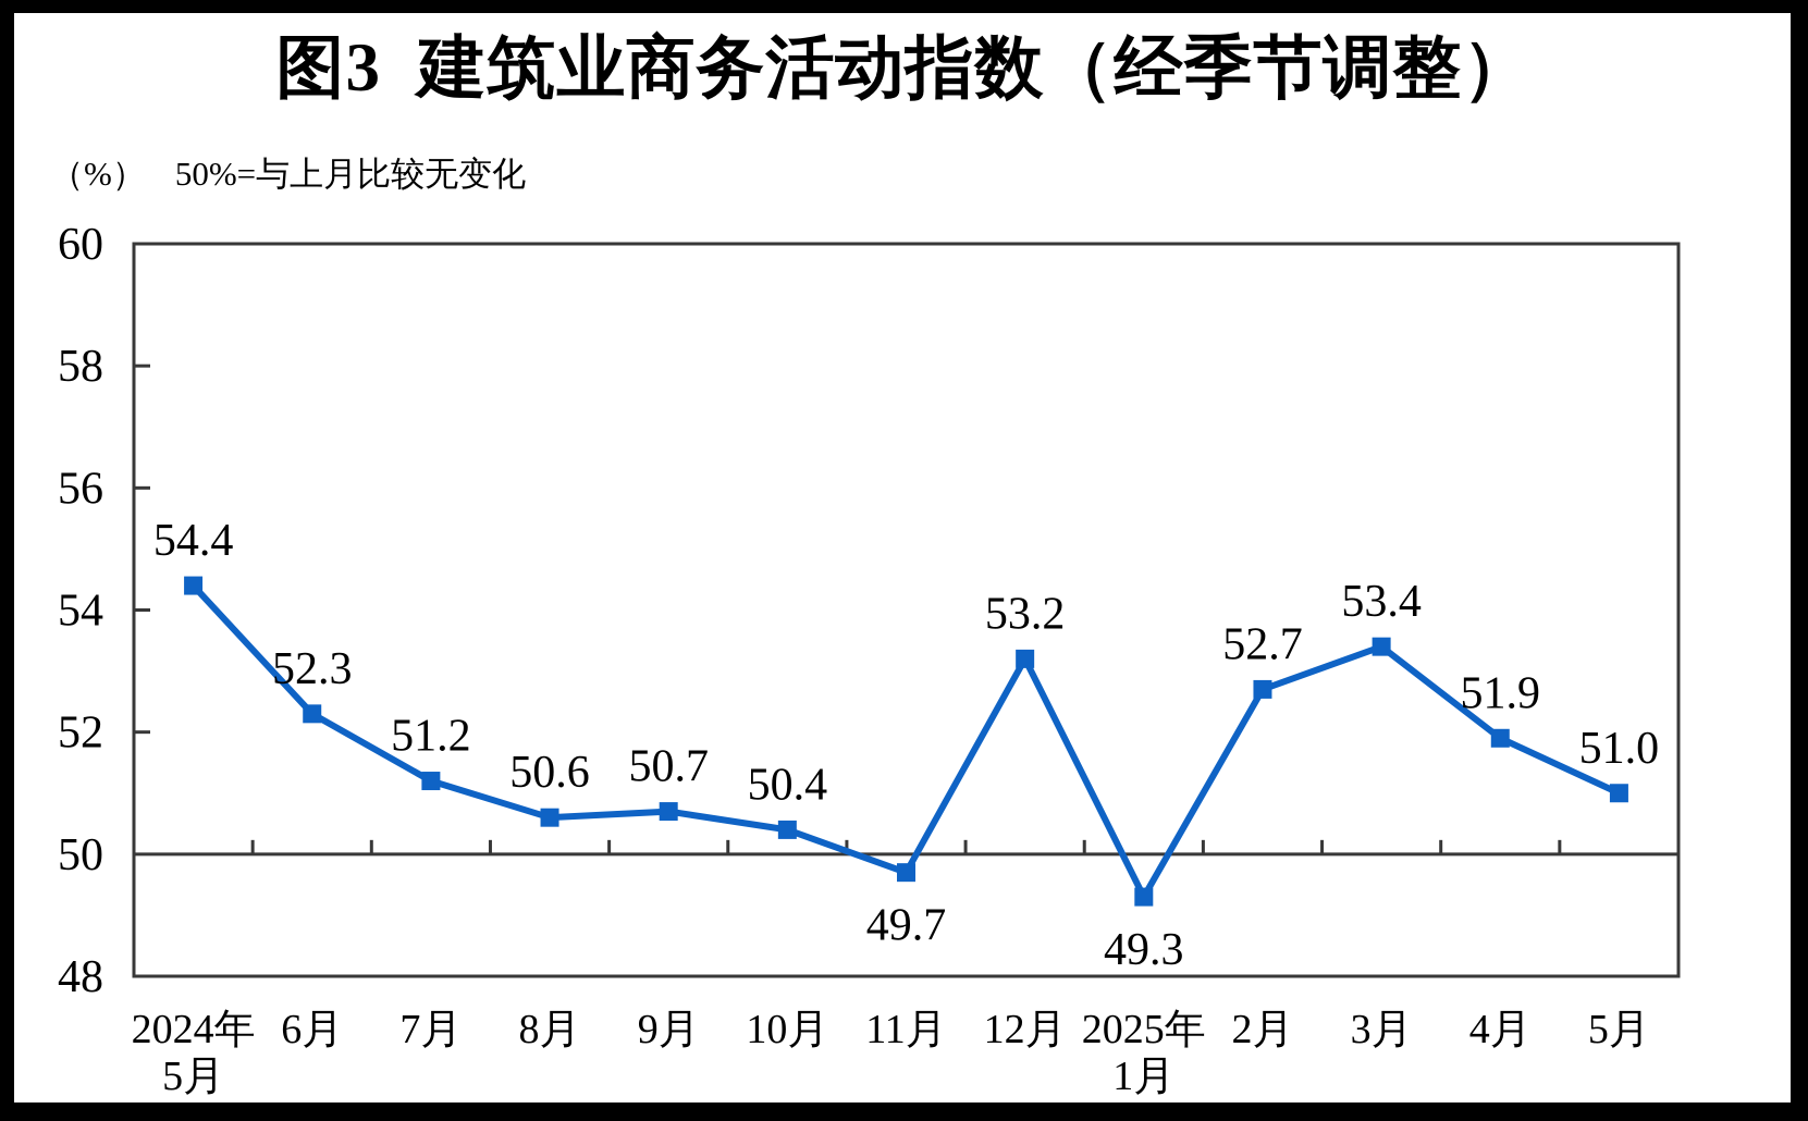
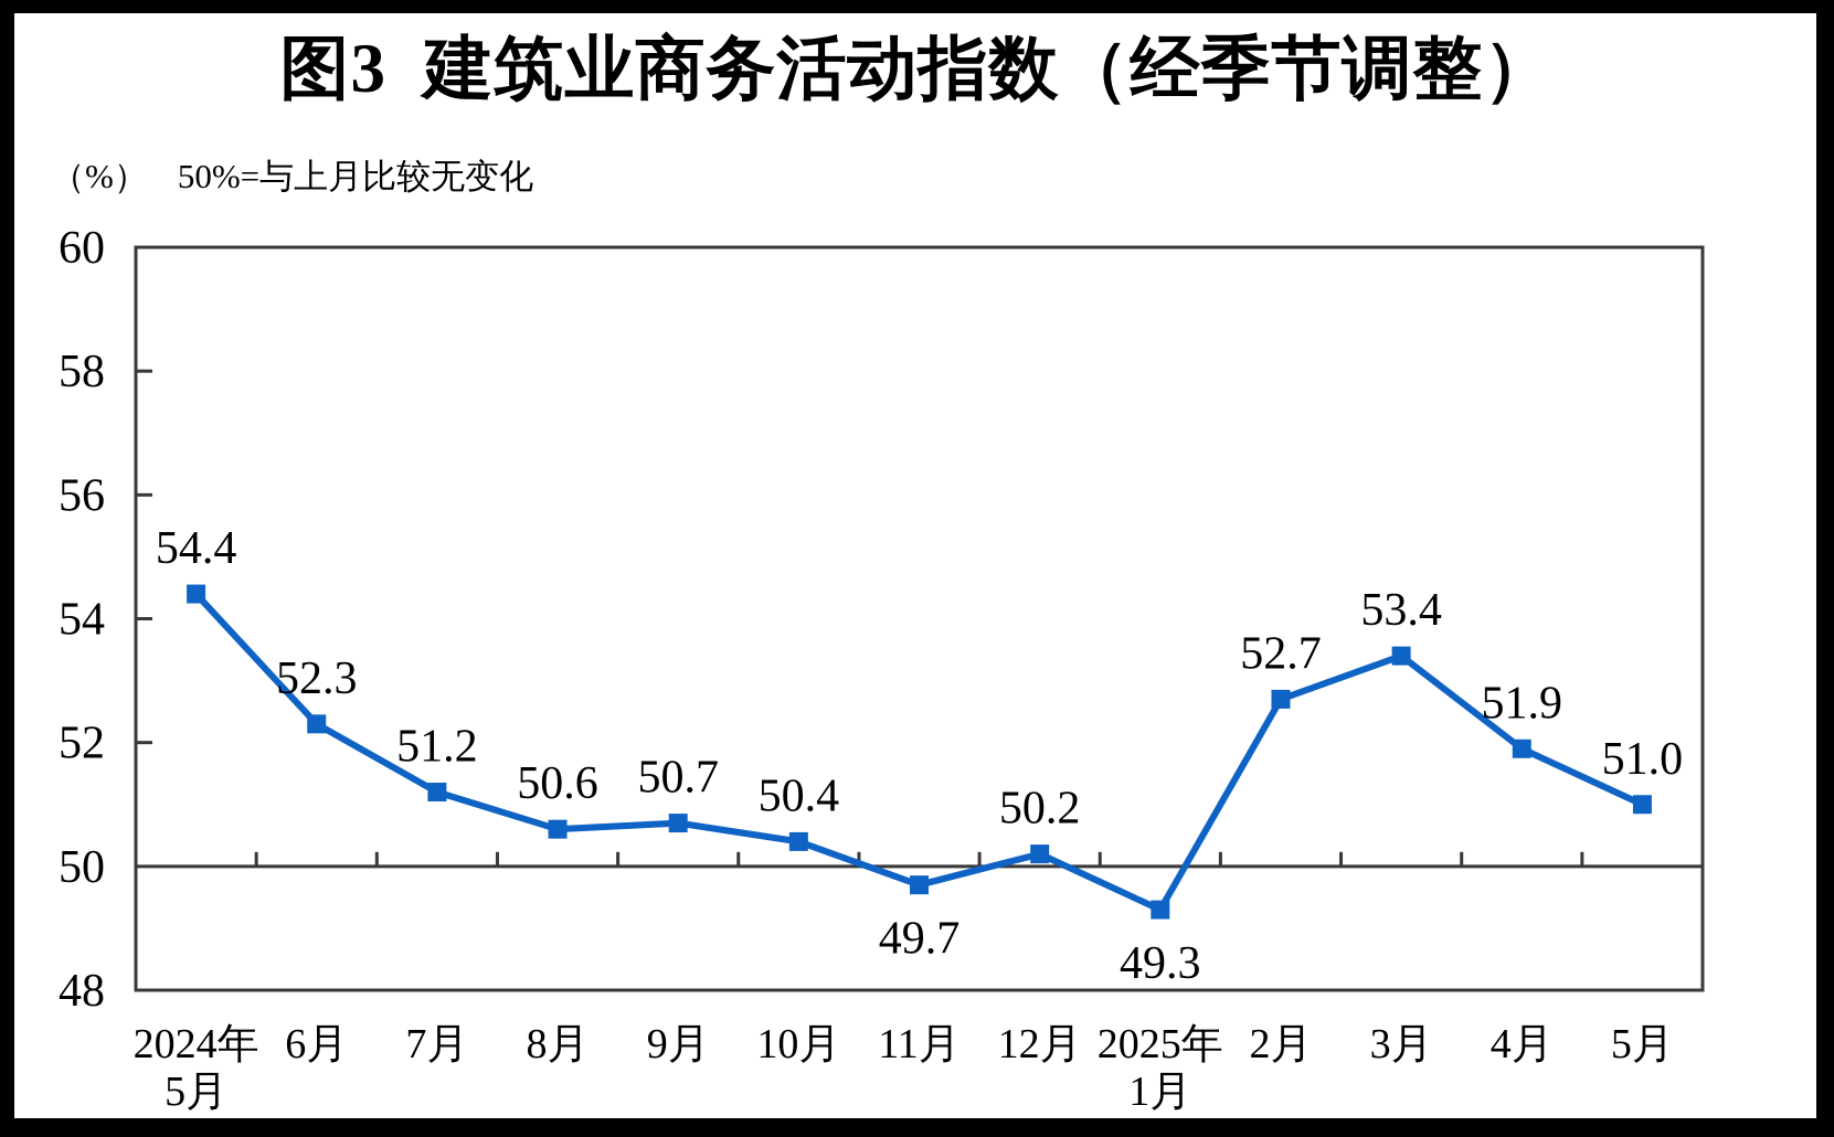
12月: 53.2 -> 50.2
